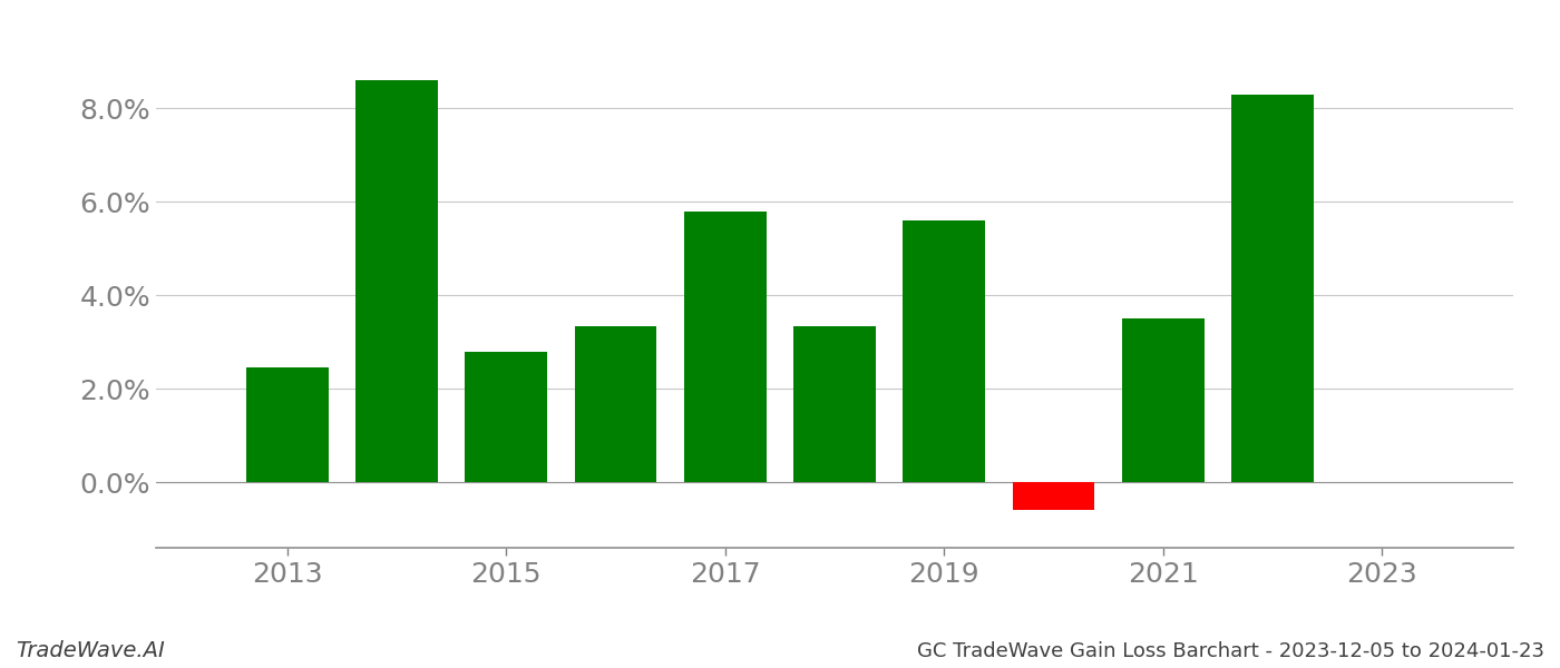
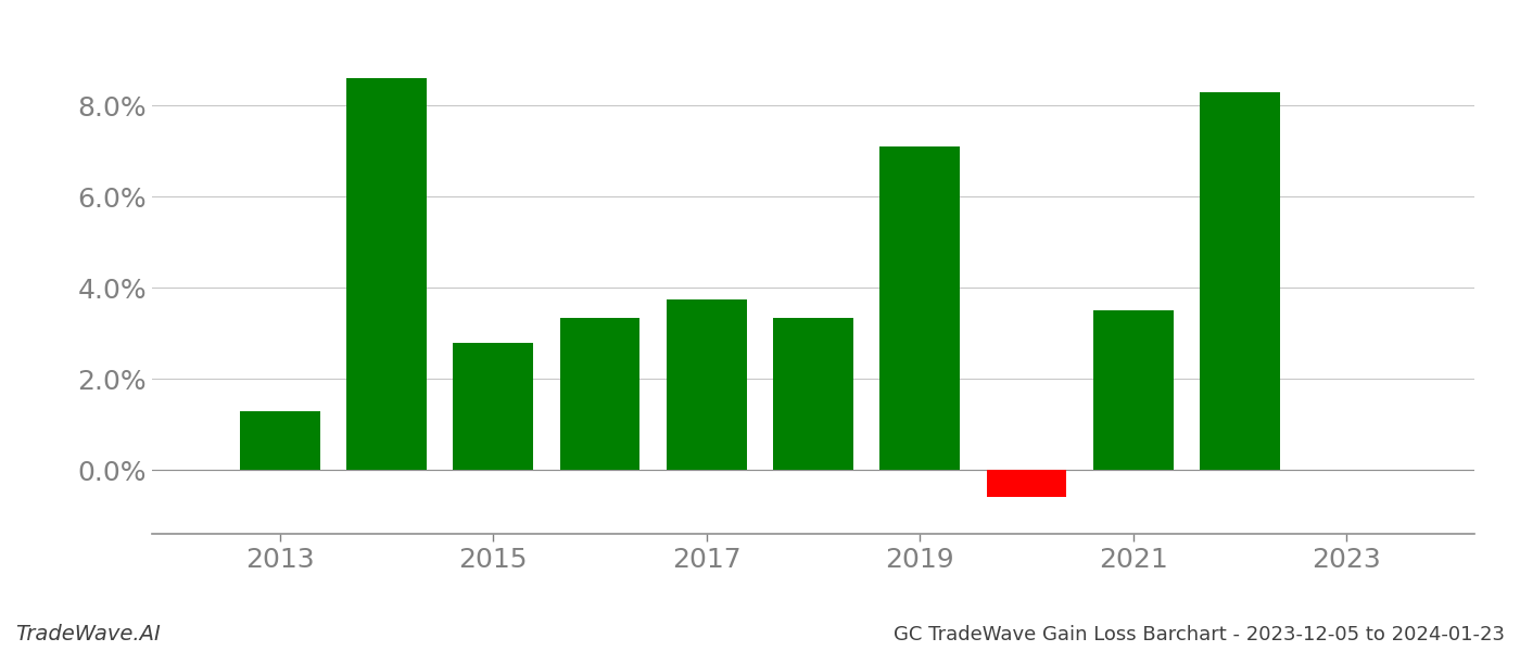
2013: 2.45% -> 1.30%
2017: 5.80% -> 3.75%
2019: 5.60% -> 7.10%
